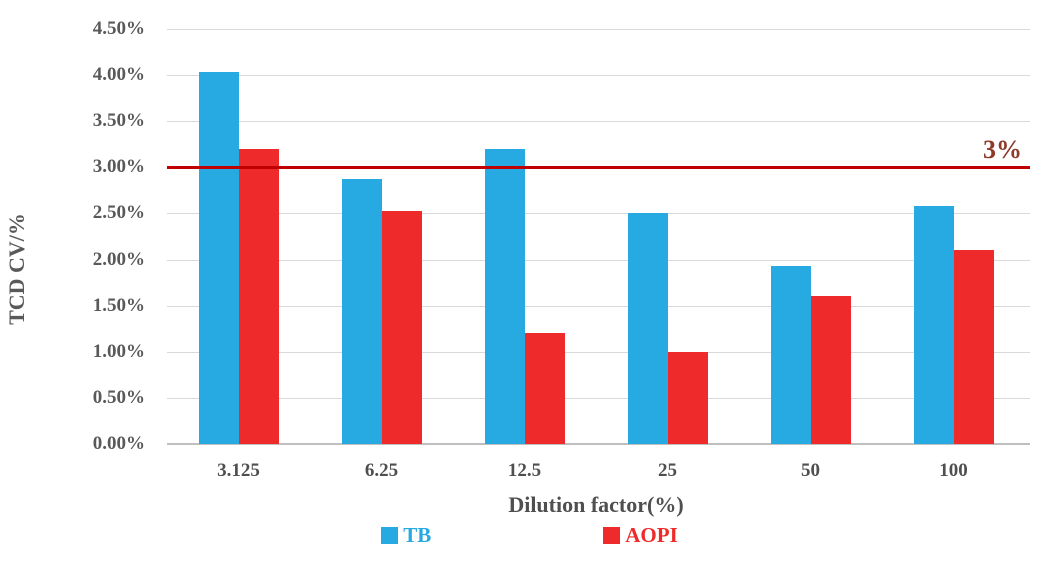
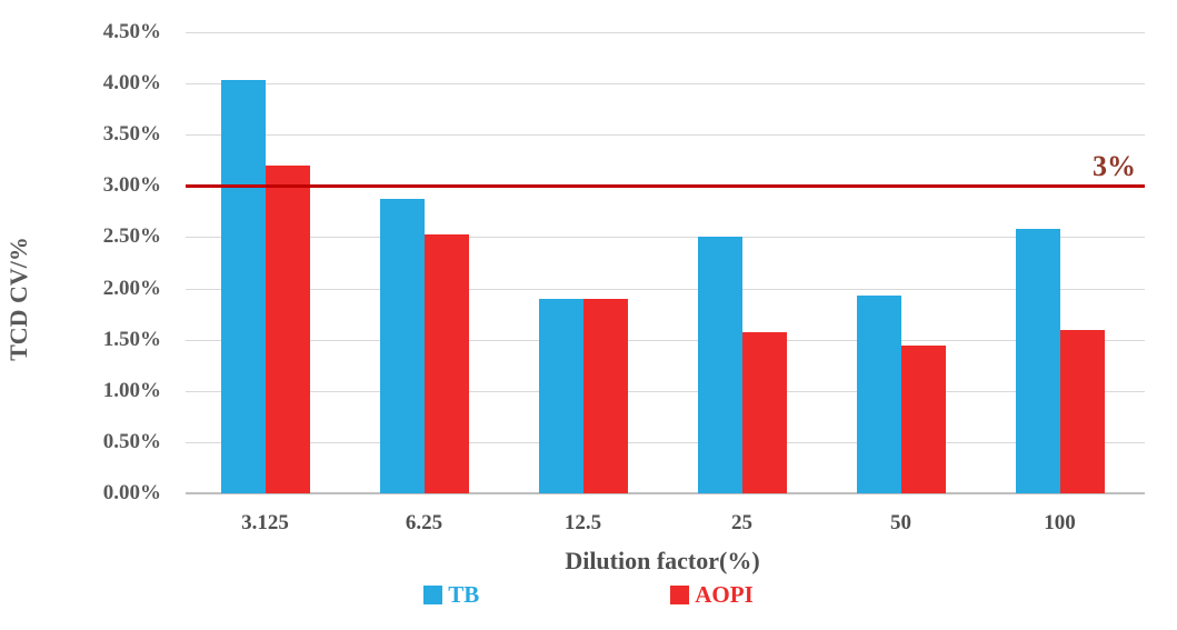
TB/12.5: 3.2% -> 1.9%
AOPI/12.5: 1.2% -> 1.9%
AOPI/25: 1.0% -> 1.6%
AOPI/50: 1.6% -> 1.4%
AOPI/100: 2.1% -> 1.6%
